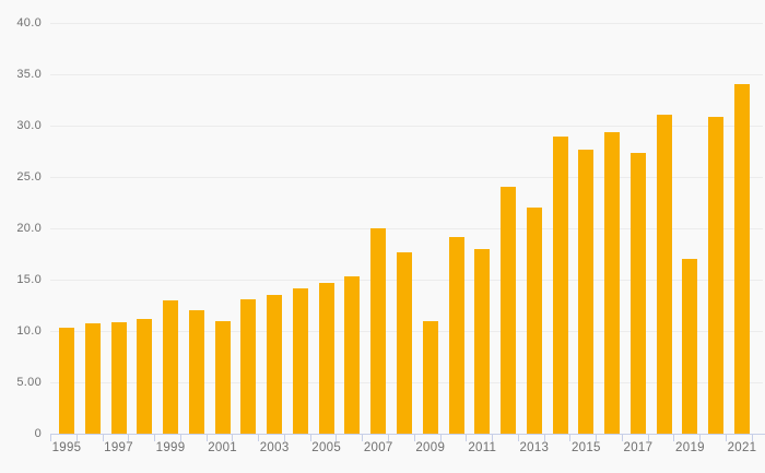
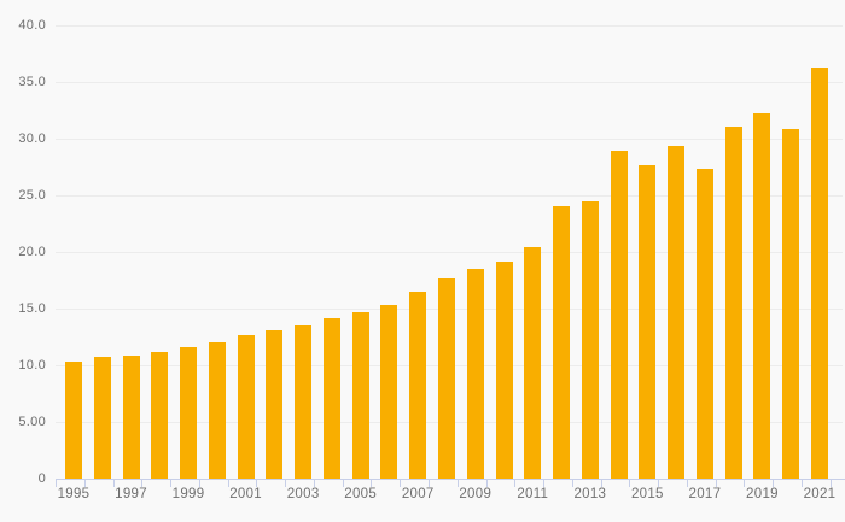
1999: 13 -> 12
2001: 11 -> 13
2007: 20 -> 16
2009: 11 -> 18
2011: 18 -> 20
2013: 22 -> 24
2019: 17 -> 32
2021: 34 -> 36
